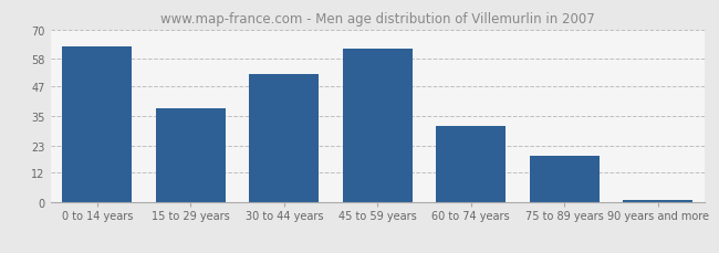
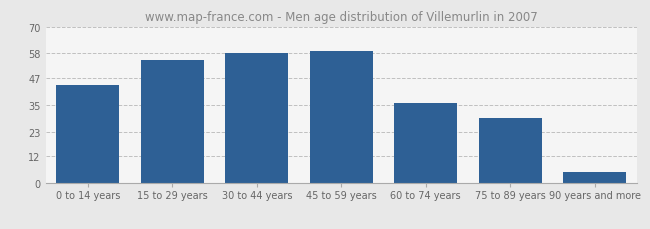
0 to 14 years: 63 -> 44
15 to 29 years: 38 -> 55
30 to 44 years: 52 -> 58
45 to 59 years: 62 -> 59
60 to 74 years: 31 -> 36
75 to 89 years: 19 -> 29
90 years and more: 1 -> 5
